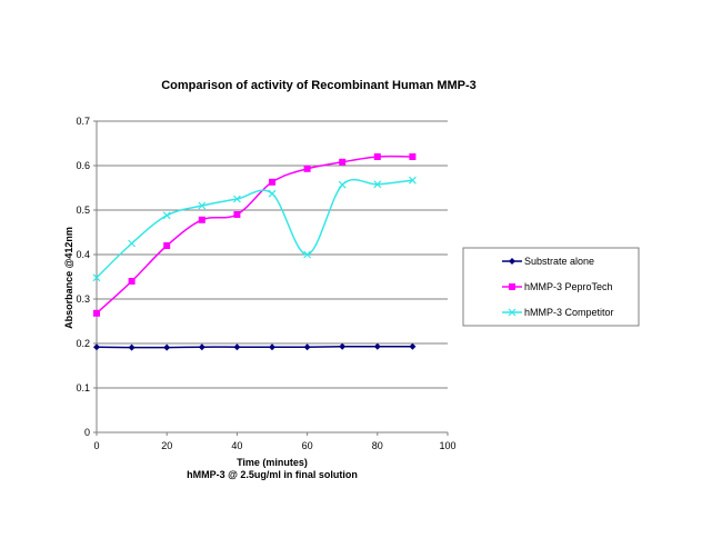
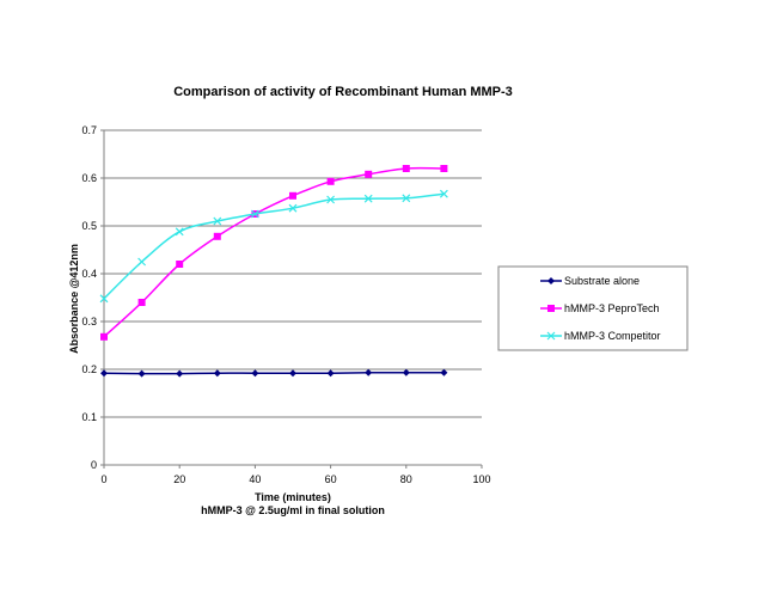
hMMP-3 PeproTech/40: 0.49 -> 0.53
hMMP-3 Competitor/60: 0.40 -> 0.56
